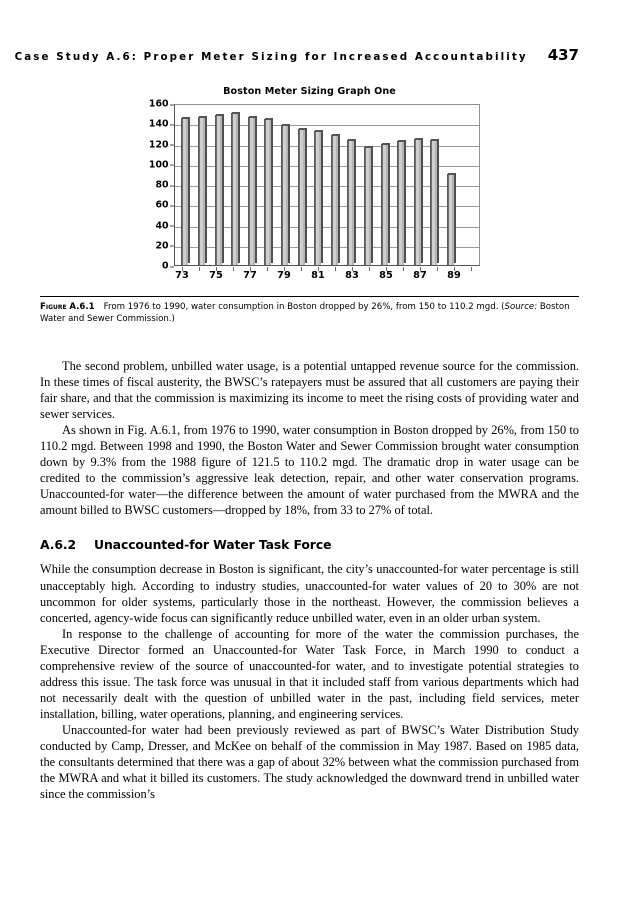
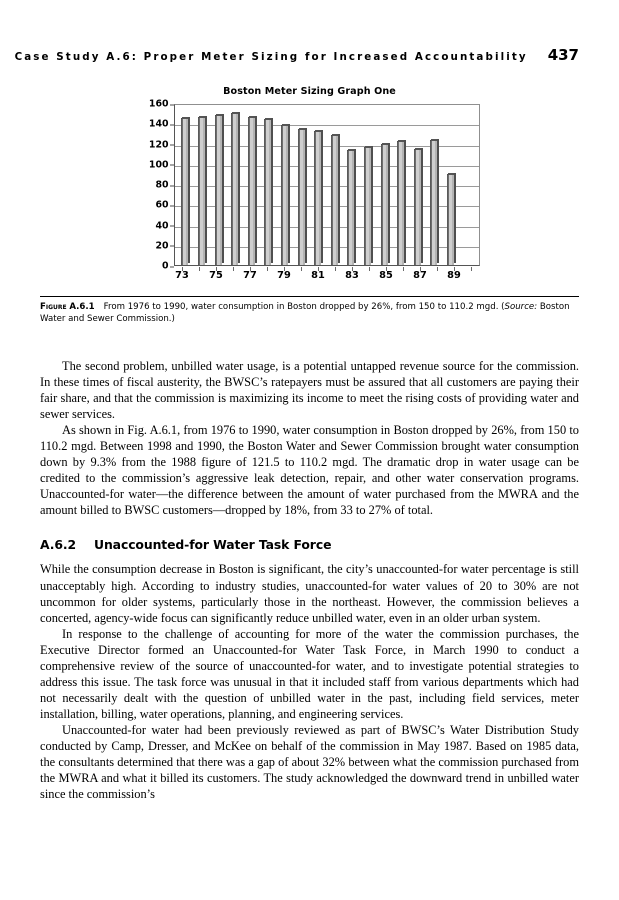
83: 123 -> 114
87: 124 -> 115
